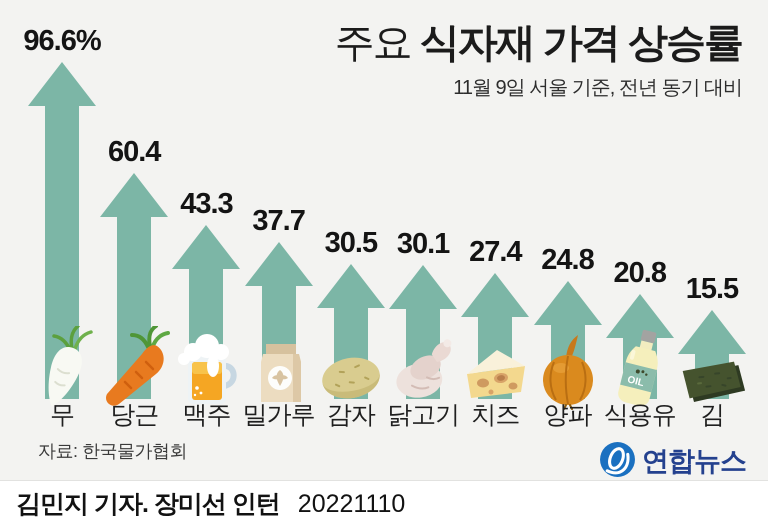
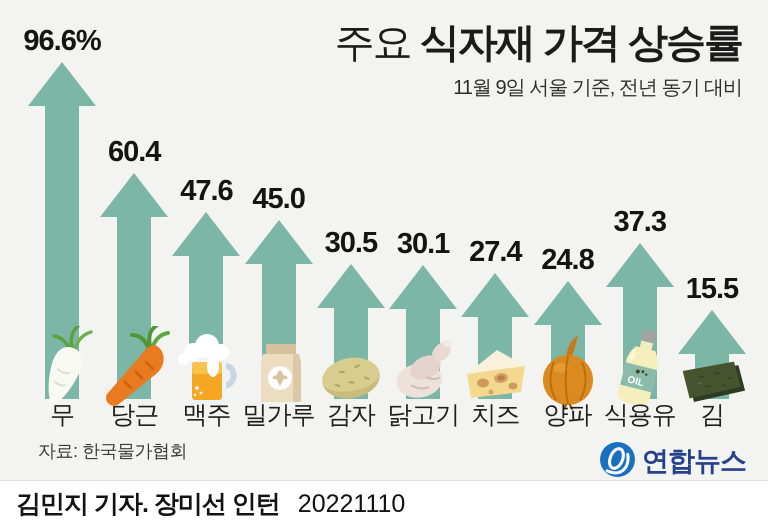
맥주: 43.3 -> 47.6
밀가루: 37.7 -> 45.0
식용유: 20.8 -> 37.3
